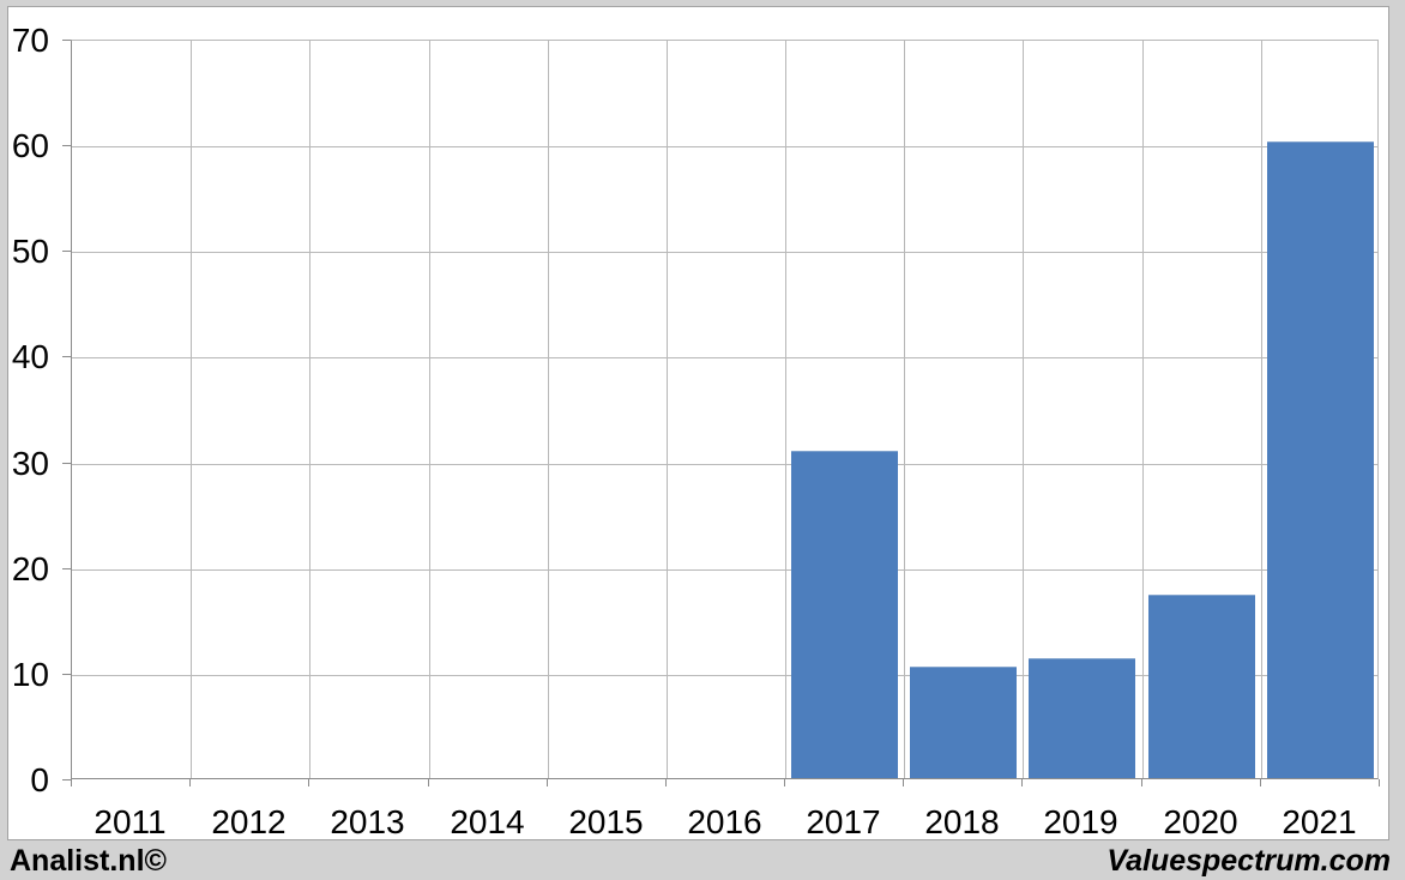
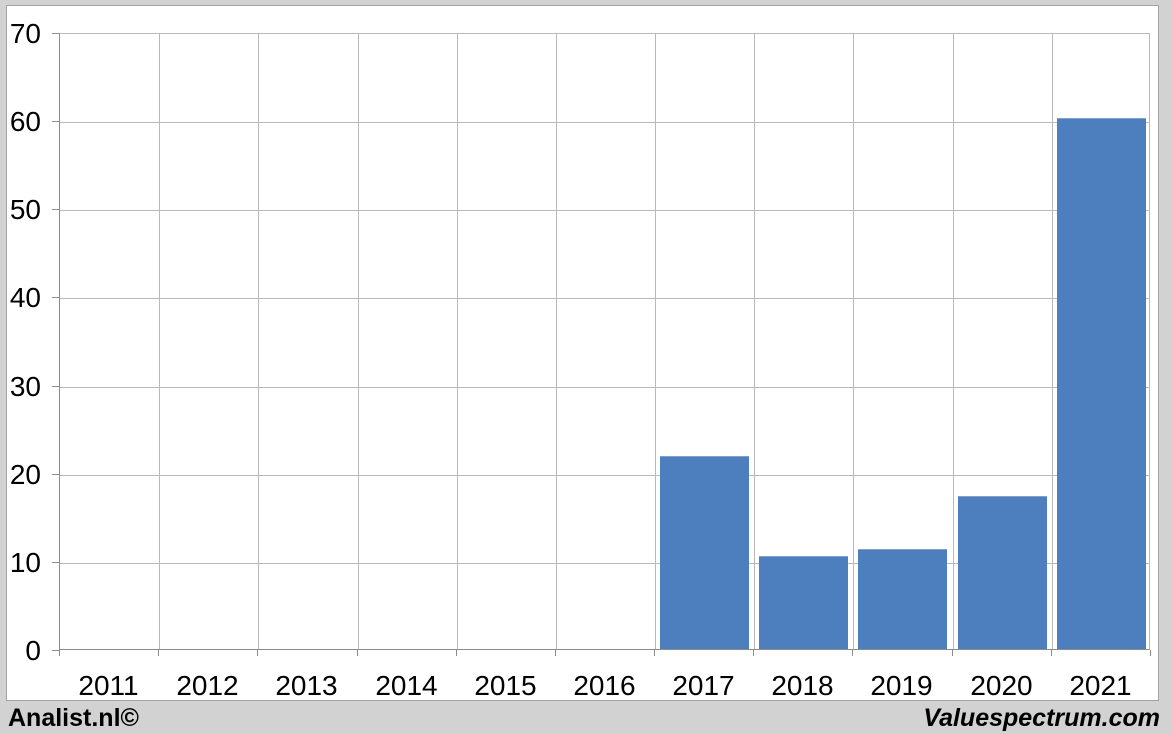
2017: 31 -> 22
